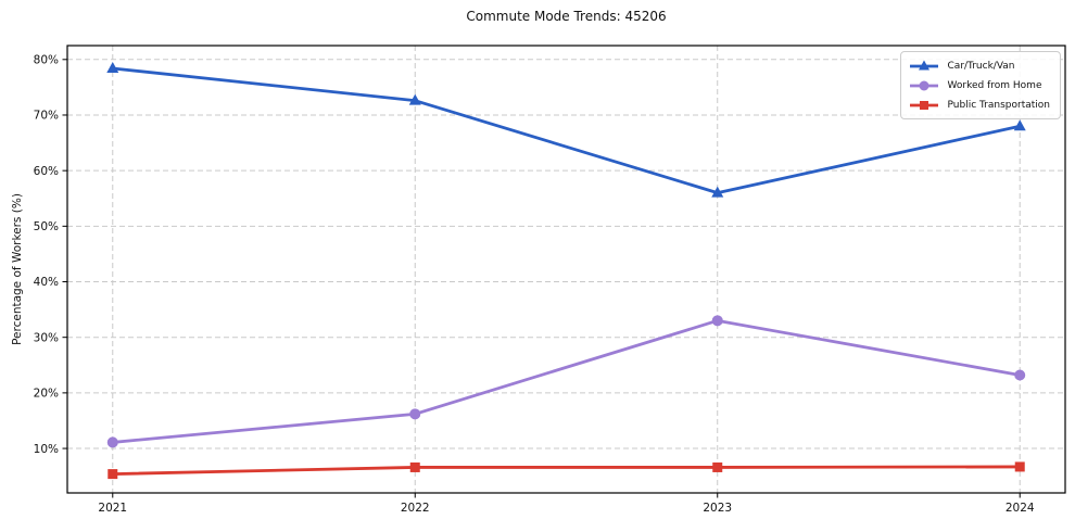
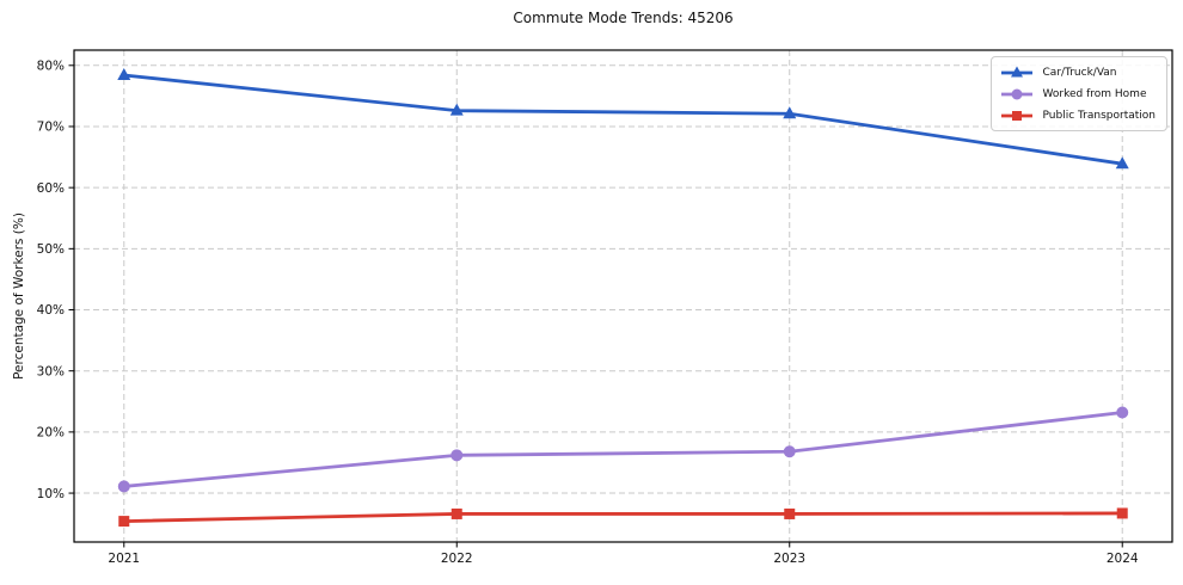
Car/Truck/Van/2023: 56% -> 72%
Worked from Home/2023: 33% -> 17%
Car/Truck/Van/2024: 68% -> 64%
